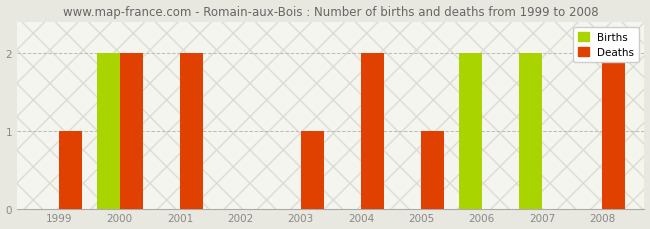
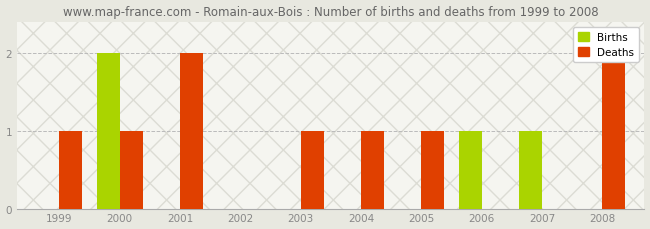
Deaths/2000: 2 -> 1
Deaths/2004: 2 -> 1
Births/2006: 2 -> 1
Births/2007: 2 -> 1
